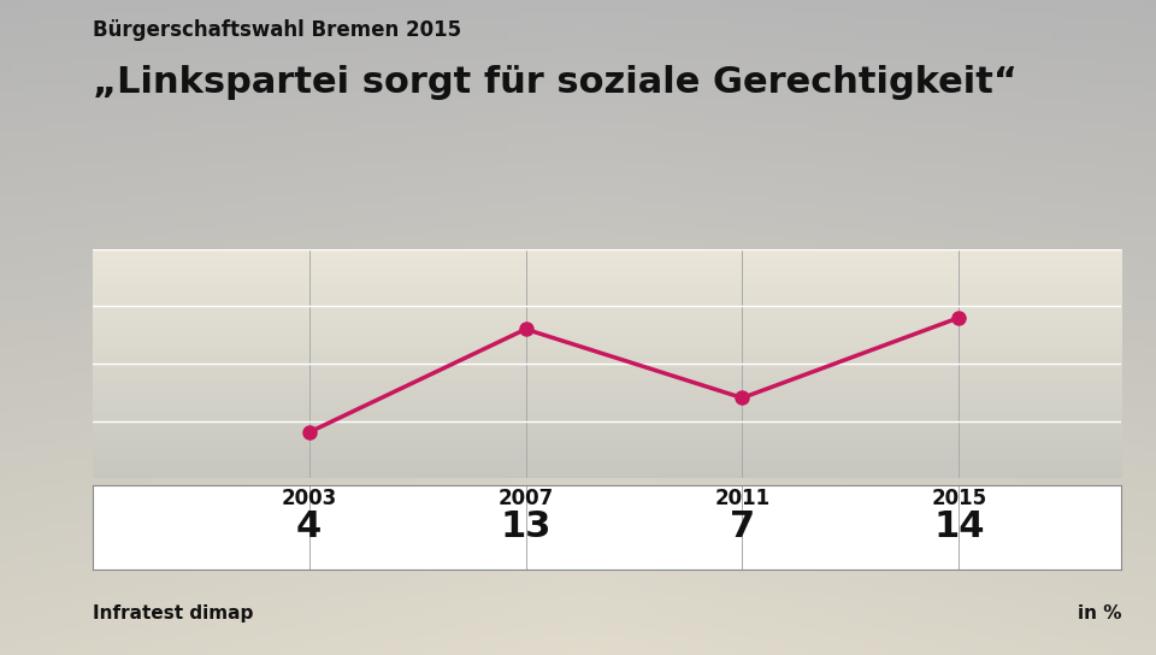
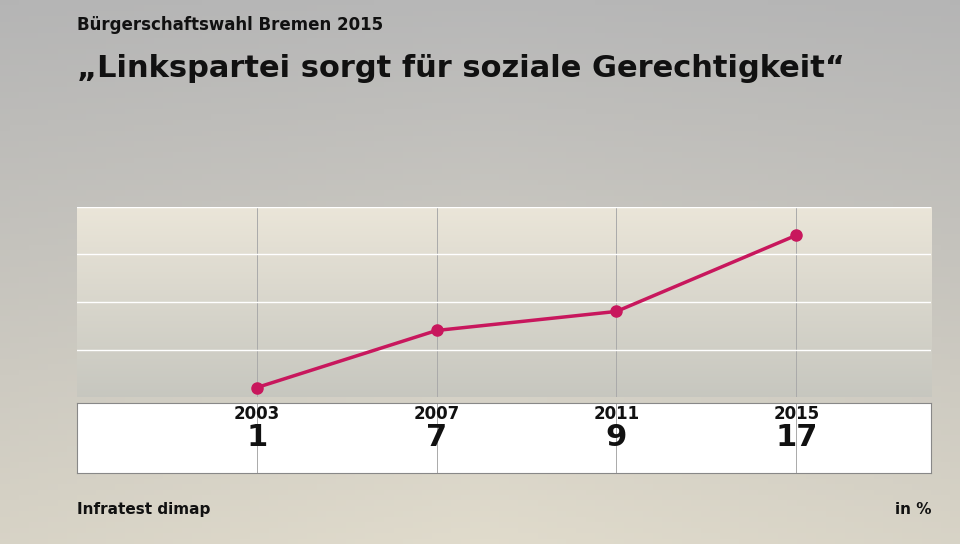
2003: 4 -> 1
2007: 13 -> 7
2011: 7 -> 9
2015: 14 -> 17
